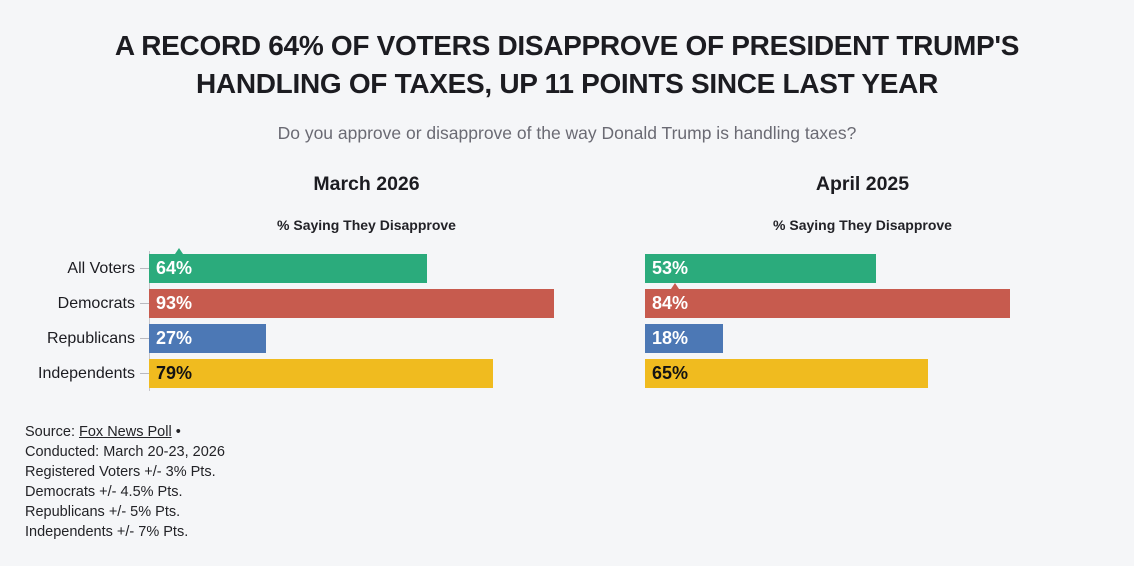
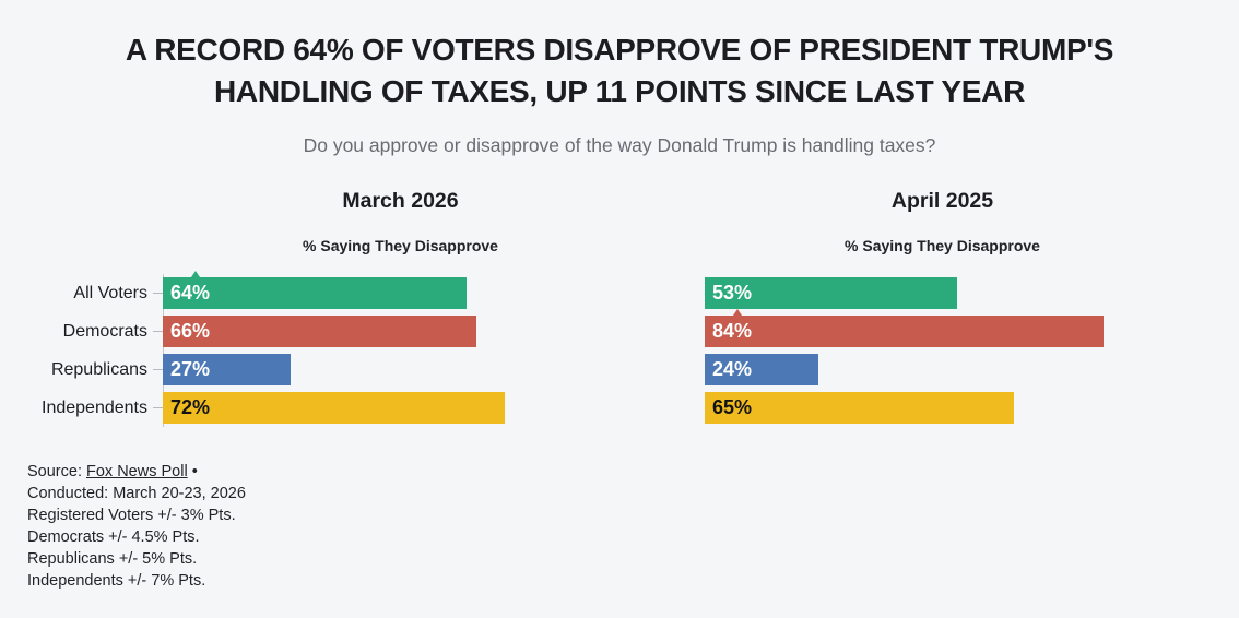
March 2026/Democrats: 93% -> 66%
March 2026/Independents: 79% -> 72%
April 2025/Republicans: 18% -> 24%
